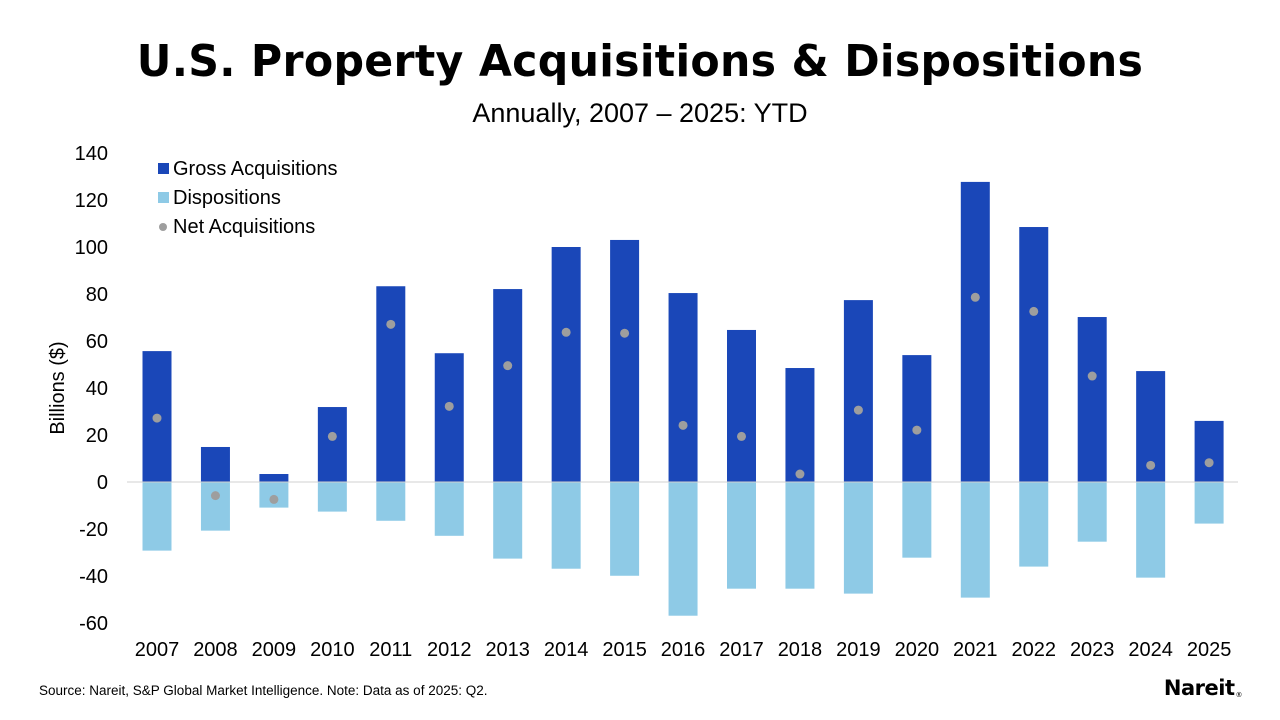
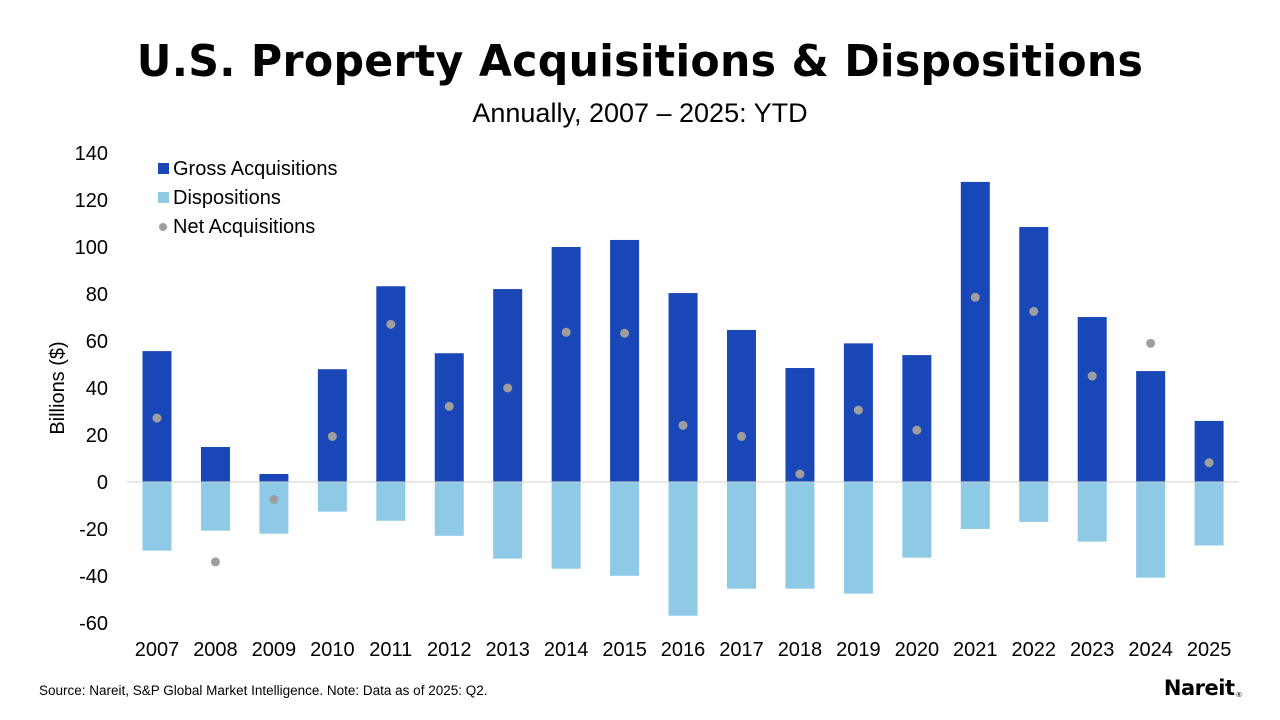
Net Acquisitions/2008: -6 -> -34
Dispositions/2009: -11 -> -22
Gross Acquisitions/2010: 32 -> 48
Net Acquisitions/2013: 50 -> 40
Gross Acquisitions/2019: 77 -> 59
Dispositions/2021: -49 -> -20
Dispositions/2022: -36 -> -17
Net Acquisitions/2024: 7 -> 59
Dispositions/2025: -18 -> -27
